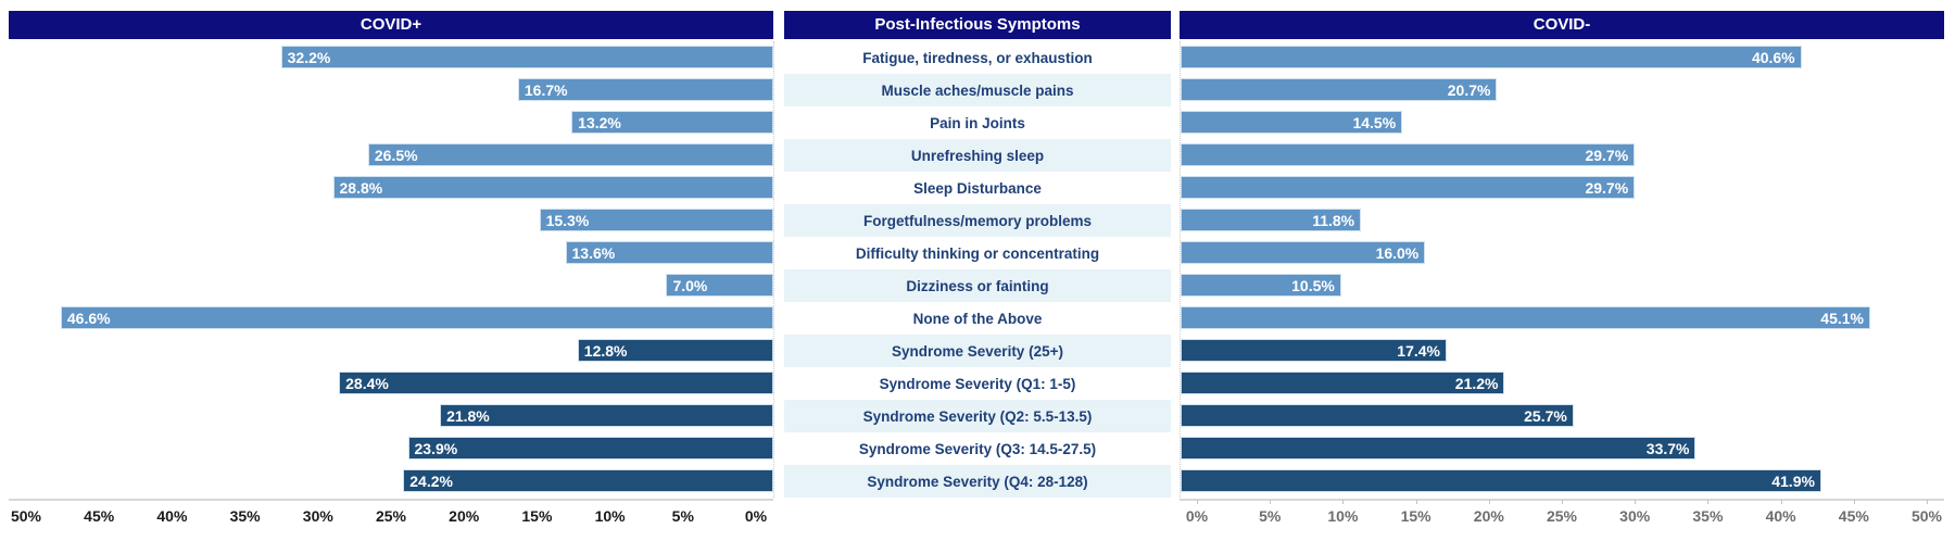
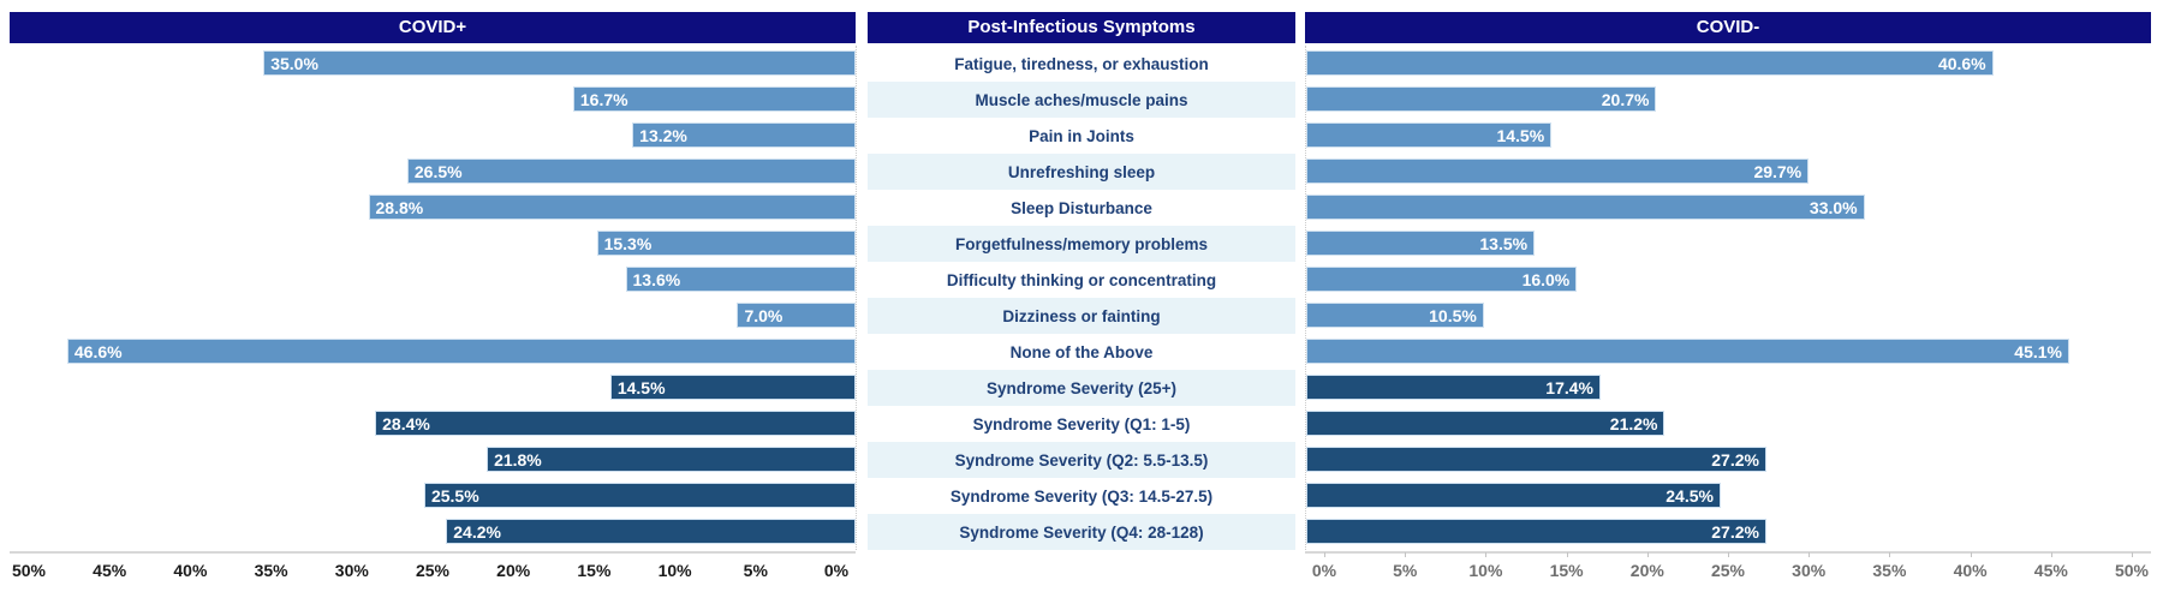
COVID+/Fatigue, tiredness, or exhaustion: 32.2% -> 35.0%
COVID-/Sleep Disturbance: 29.7% -> 33.0%
COVID-/Forgetfulness/memory problems: 11.8% -> 13.5%
COVID+/Syndrome Severity (25+): 12.8% -> 14.5%
COVID-/Syndrome Severity (Q2: 5.5-13.5): 25.7% -> 27.2%
COVID+/Syndrome Severity (Q3: 14.5-27.5): 23.9% -> 25.5%
COVID-/Syndrome Severity (Q3: 14.5-27.5): 33.7% -> 24.5%
COVID-/Syndrome Severity (Q4: 28-128): 41.9% -> 27.2%
